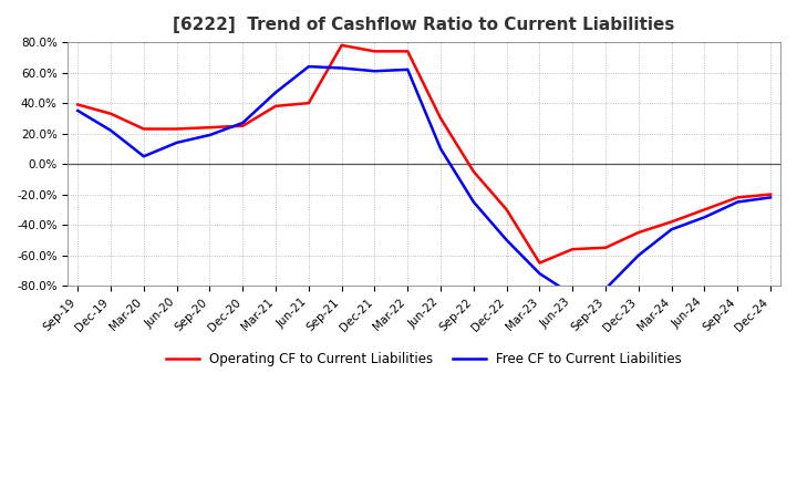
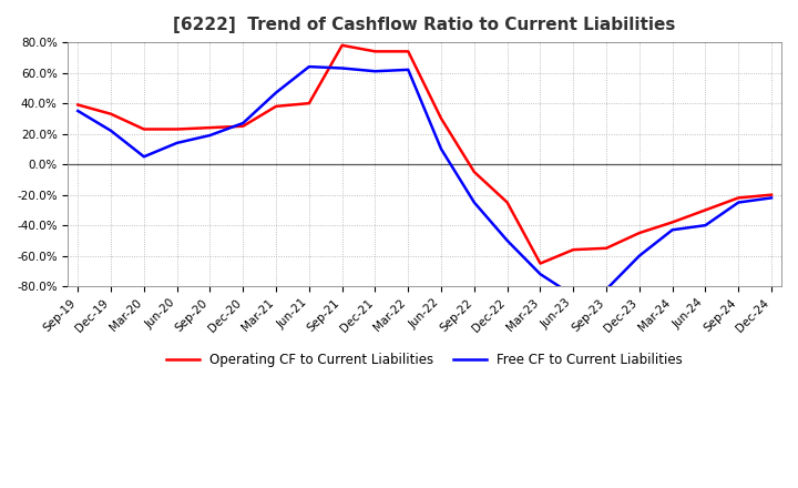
Operating CF to Current Liabilities/Dec-22: -30% -> -25%
Free CF to Current Liabilities/Jun-24: -35% -> -40%
